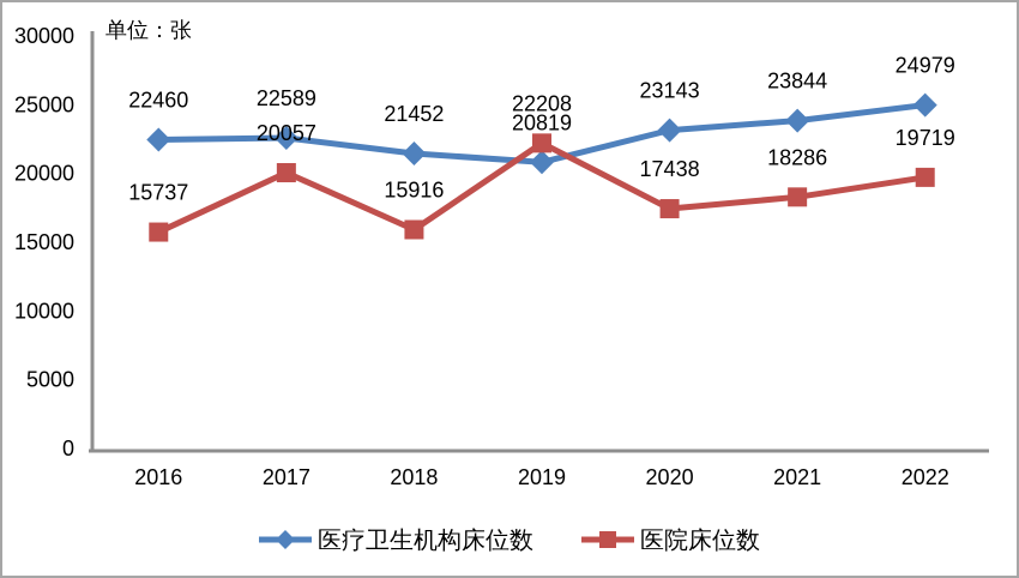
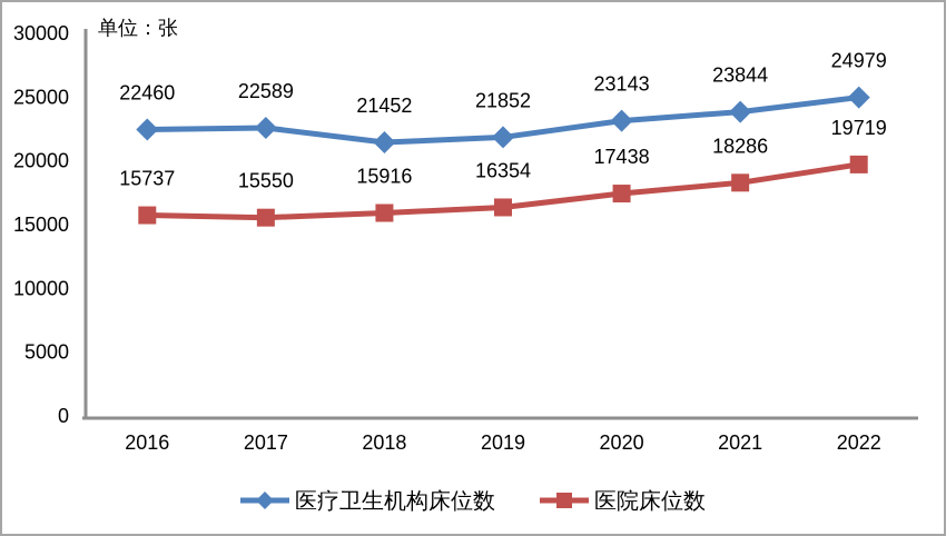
医院床位数/2017: 20057 -> 15550
医疗卫生机构床位数/2019: 20819 -> 21852
医院床位数/2019: 22208 -> 16354
